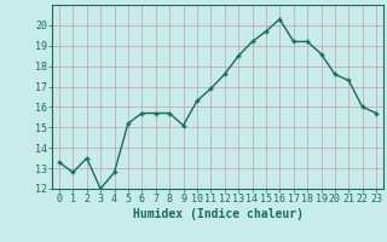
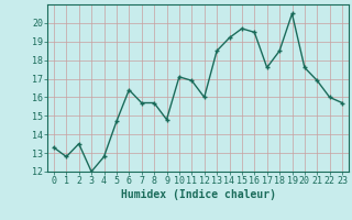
5: 15.2 -> 14.7
6: 15.7 -> 16.4
9: 15.1 -> 14.8
10: 16.3 -> 17.1
12: 17.6 -> 16.0
16: 20.3 -> 19.5
17: 19.2 -> 17.6
18: 19.2 -> 18.5
19: 18.6 -> 20.5
21: 17.3 -> 16.9
